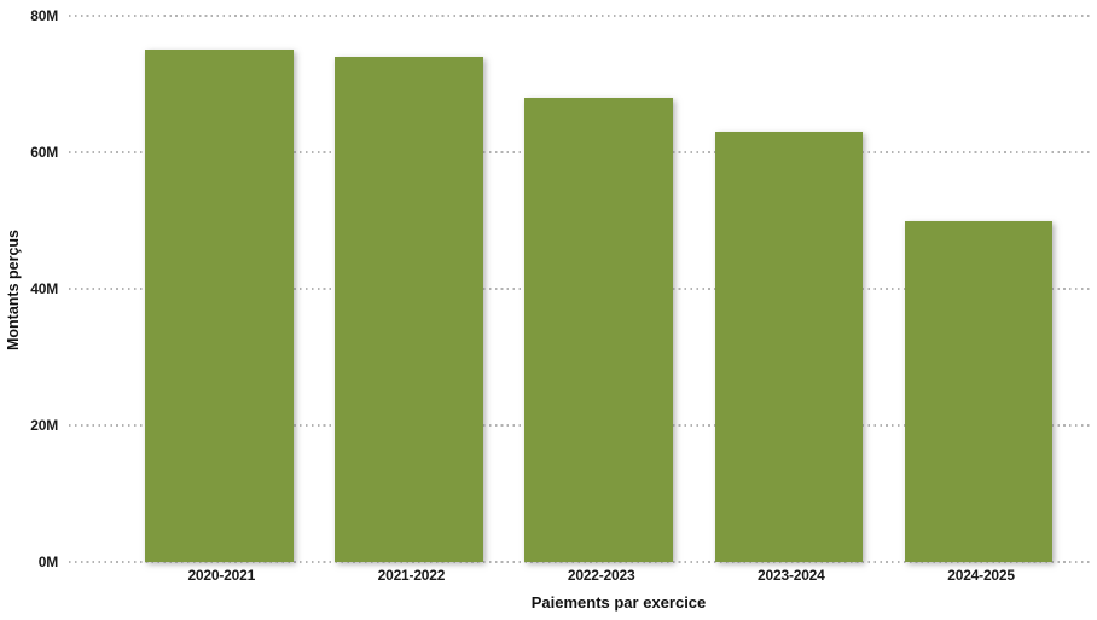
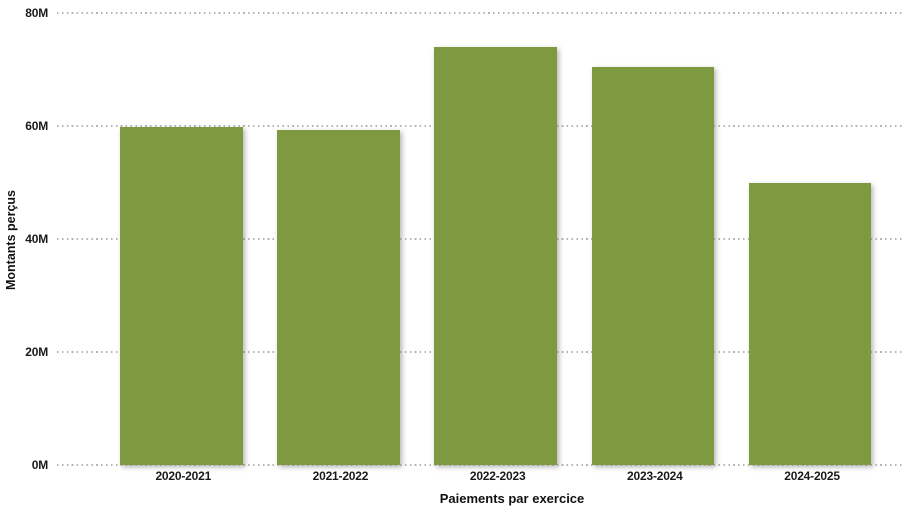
2020-2021: 75M -> 60M
2021-2022: 74M -> 59M
2022-2023: 68M -> 74M
2023-2024: 63M -> 70M
